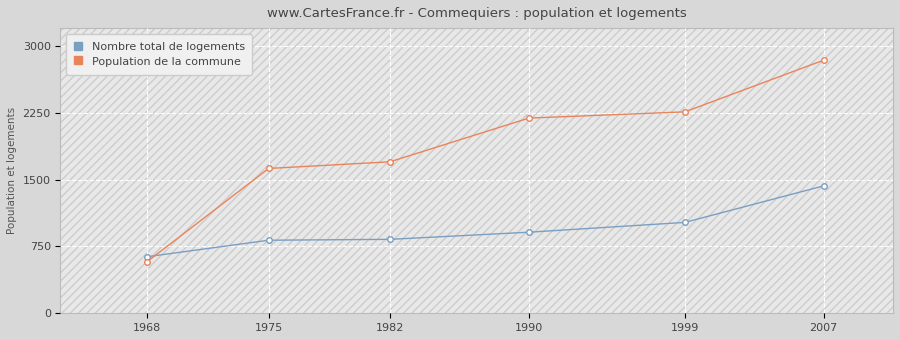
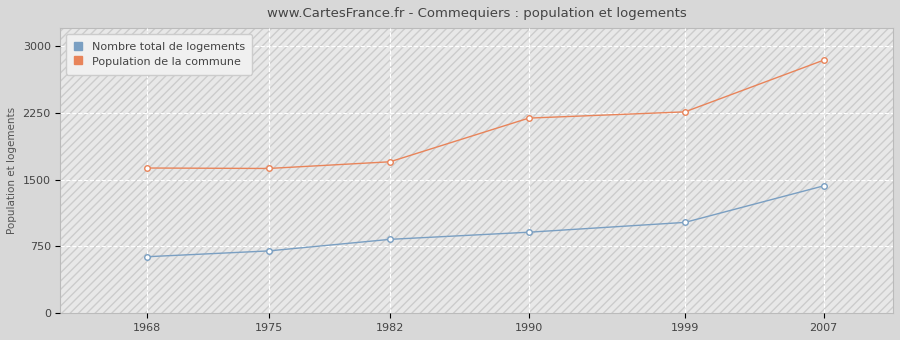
Population de la commune/1968: 580 -> 1630
Nombre total de logements/1975: 820 -> 700
